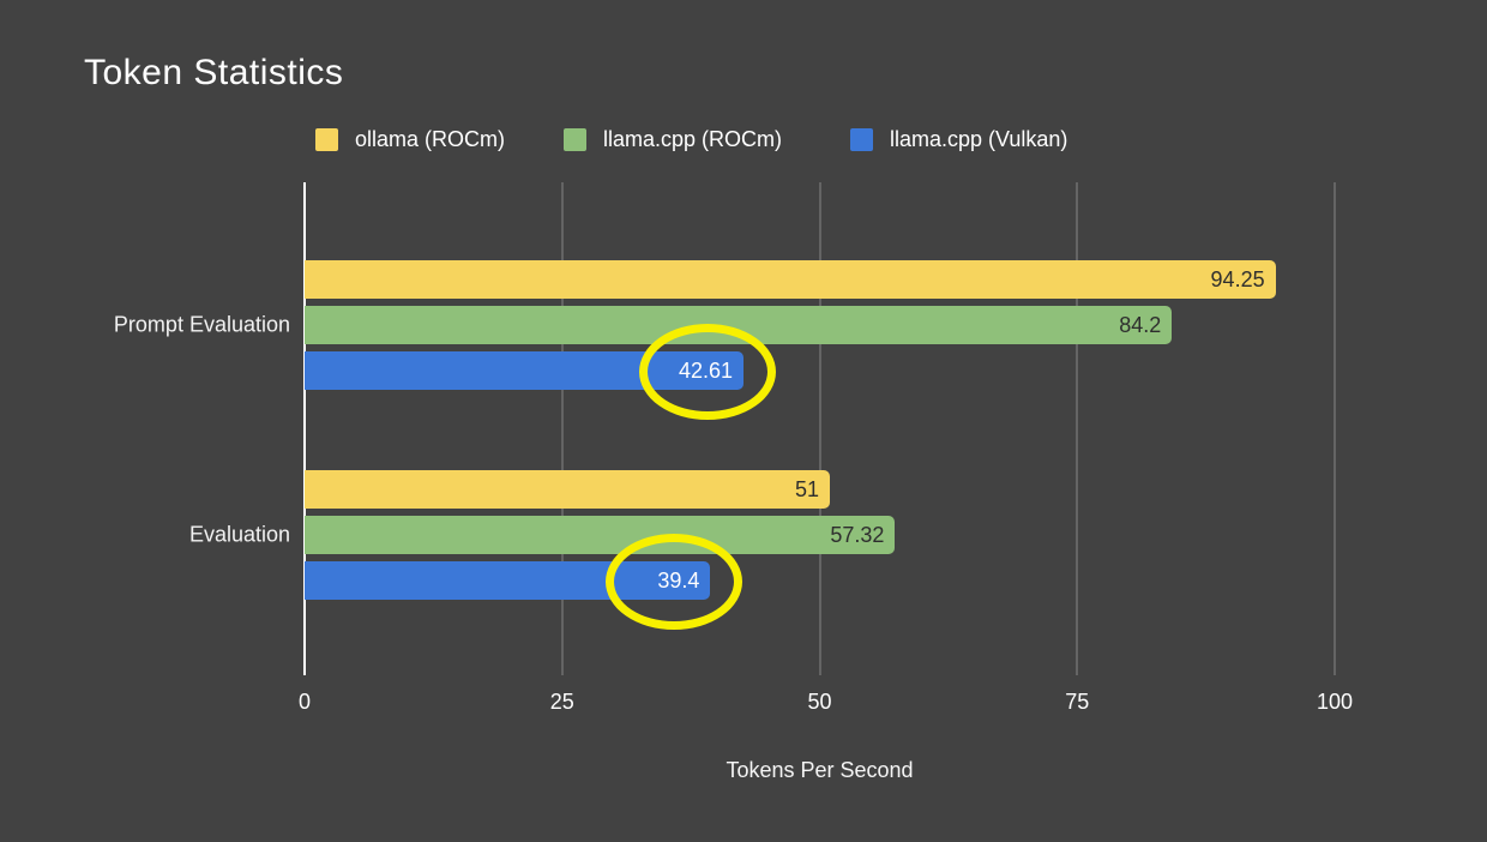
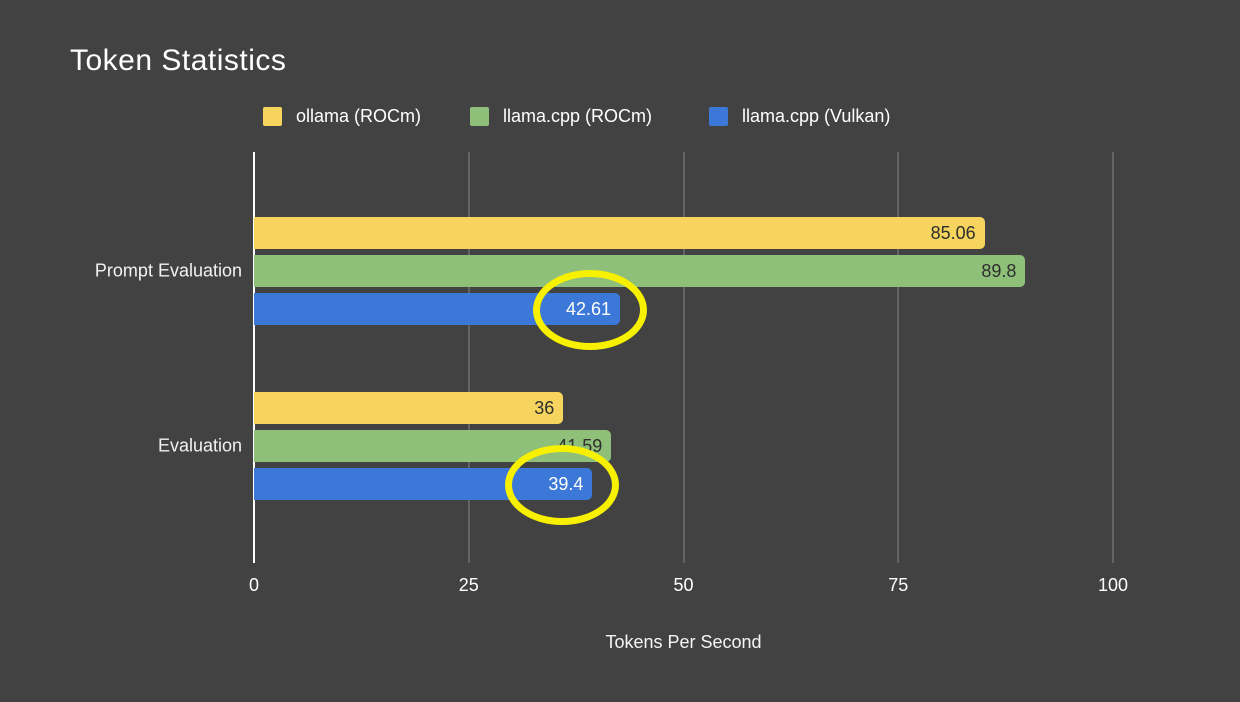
ollama (ROCm)/Prompt Evaluation: 94.25 -> 85.06
llama.cpp (ROCm)/Prompt Evaluation: 84.2 -> 89.8
ollama (ROCm)/Evaluation: 51 -> 36
llama.cpp (ROCm)/Evaluation: 57.32 -> 41.59
